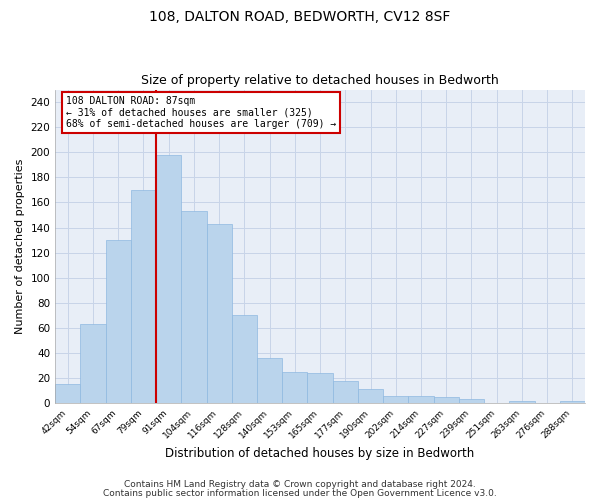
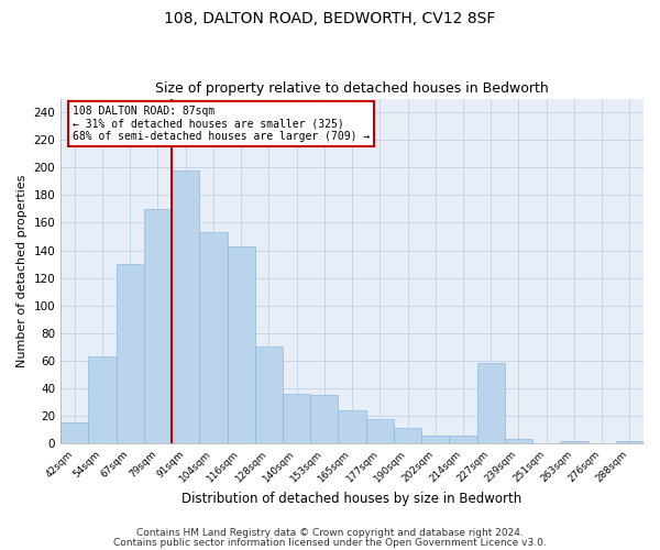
153sqm: 25 -> 35
227sqm: 5 -> 58
